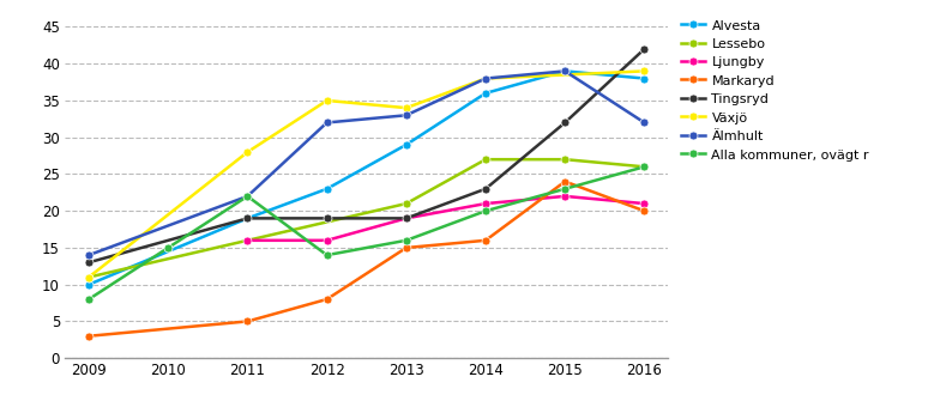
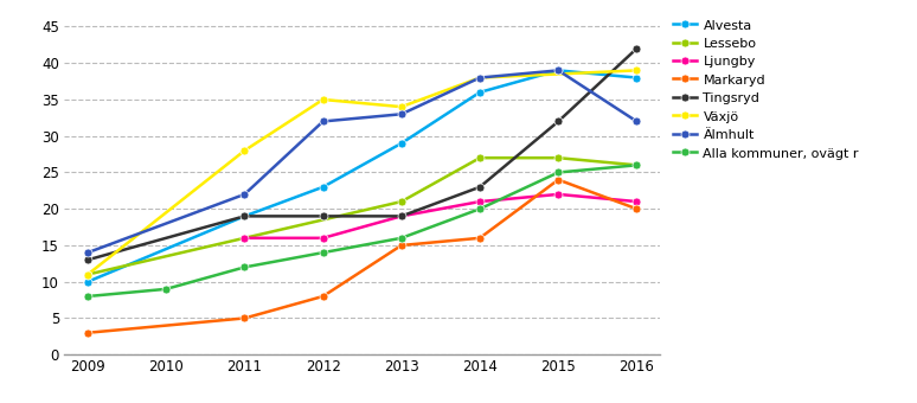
Alla kommuner, ovägt r/2010: 15 -> 9
Alla kommuner, ovägt r/2011: 22 -> 12
Alla kommuner, ovägt r/2015: 23 -> 25
